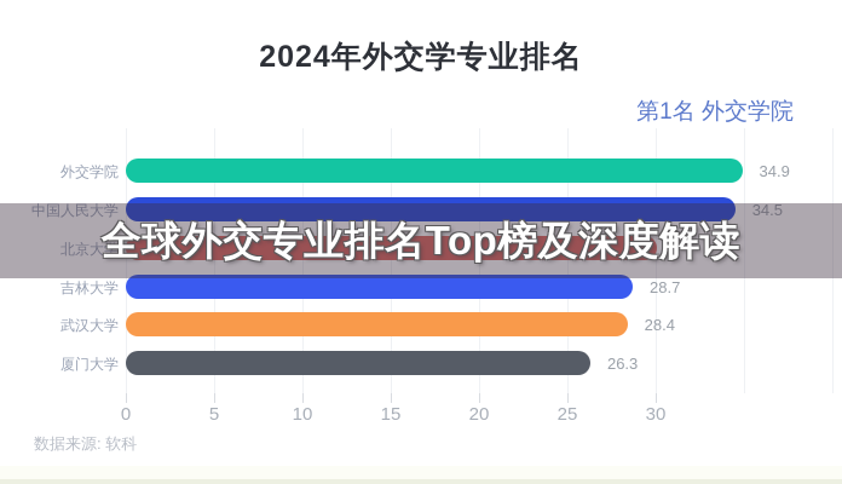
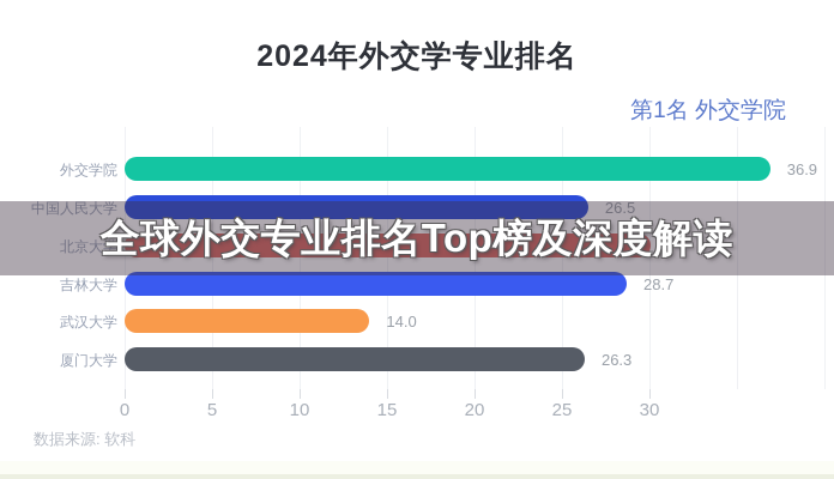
外交学院: 34.9 -> 36.9
中国人民大学: 34.5 -> 26.5
武汉大学: 28.4 -> 14.0
